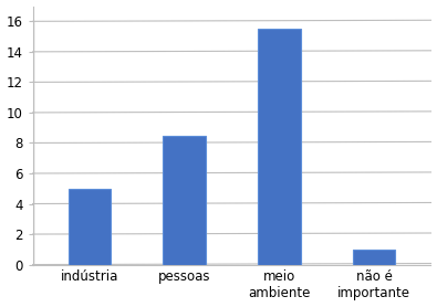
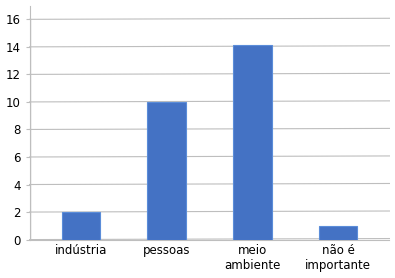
indústria: 5.0 -> 2.0
pessoas: 8.5 -> 10.0
meio ambiente: 15.5 -> 14.1
